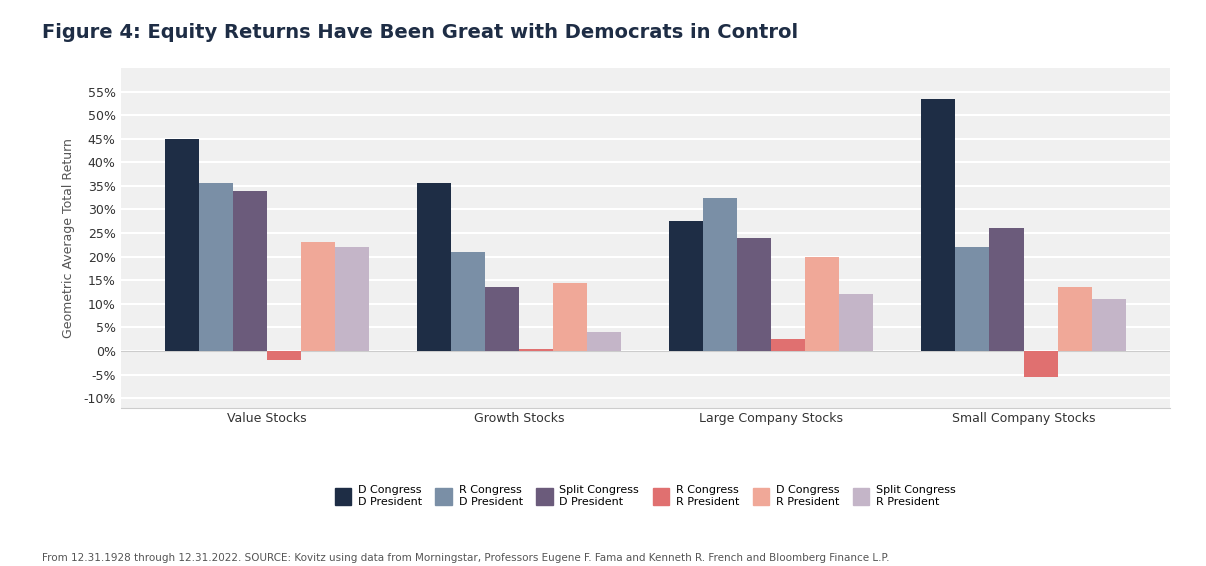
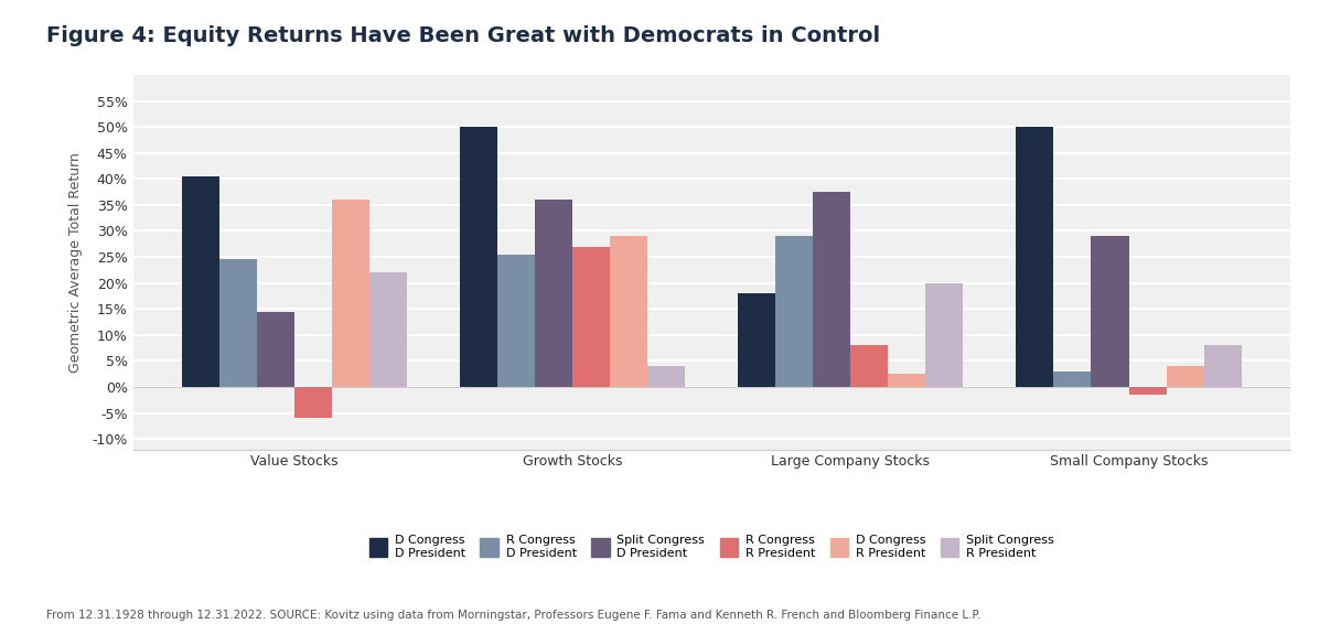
D Congress D President/Value Stocks: 45.0% -> 40.5%
R Congress D President/Value Stocks: 35.5% -> 24.5%
Split Congress D President/Value Stocks: 34.0% -> 14.5%
R Congress R President/Value Stocks: -2.0% -> -6.0%
D Congress R President/Value Stocks: 23.0% -> 36.0%
D Congress D President/Growth Stocks: 35.5% -> 50.0%
R Congress D President/Growth Stocks: 21.0% -> 25.5%
Split Congress D President/Growth Stocks: 13.5% -> 36.0%
R Congress R President/Growth Stocks: 0.5% -> 27.0%
D Congress R President/Growth Stocks: 14.5% -> 29.0%
D Congress D President/Large Company Stocks: 27.5% -> 18.0%
R Congress D President/Large Company Stocks: 32.5% -> 29.0%
Split Congress D President/Large Company Stocks: 24.0% -> 37.5%
R Congress R President/Large Company Stocks: 2.5% -> 8.0%
D Congress R President/Large Company Stocks: 20.0% -> 2.5%
Split Congress R President/Large Company Stocks: 12% -> 20%
D Congress D President/Small Company Stocks: 53.5% -> 50.0%
R Congress D President/Small Company Stocks: 22.0% -> 3.0%
Split Congress D President/Small Company Stocks: 26.0% -> 29.0%
R Congress R President/Small Company Stocks: -5.5% -> -1.5%
D Congress R President/Small Company Stocks: 13.5% -> 4.0%
Split Congress R President/Small Company Stocks: 11% -> 8%
